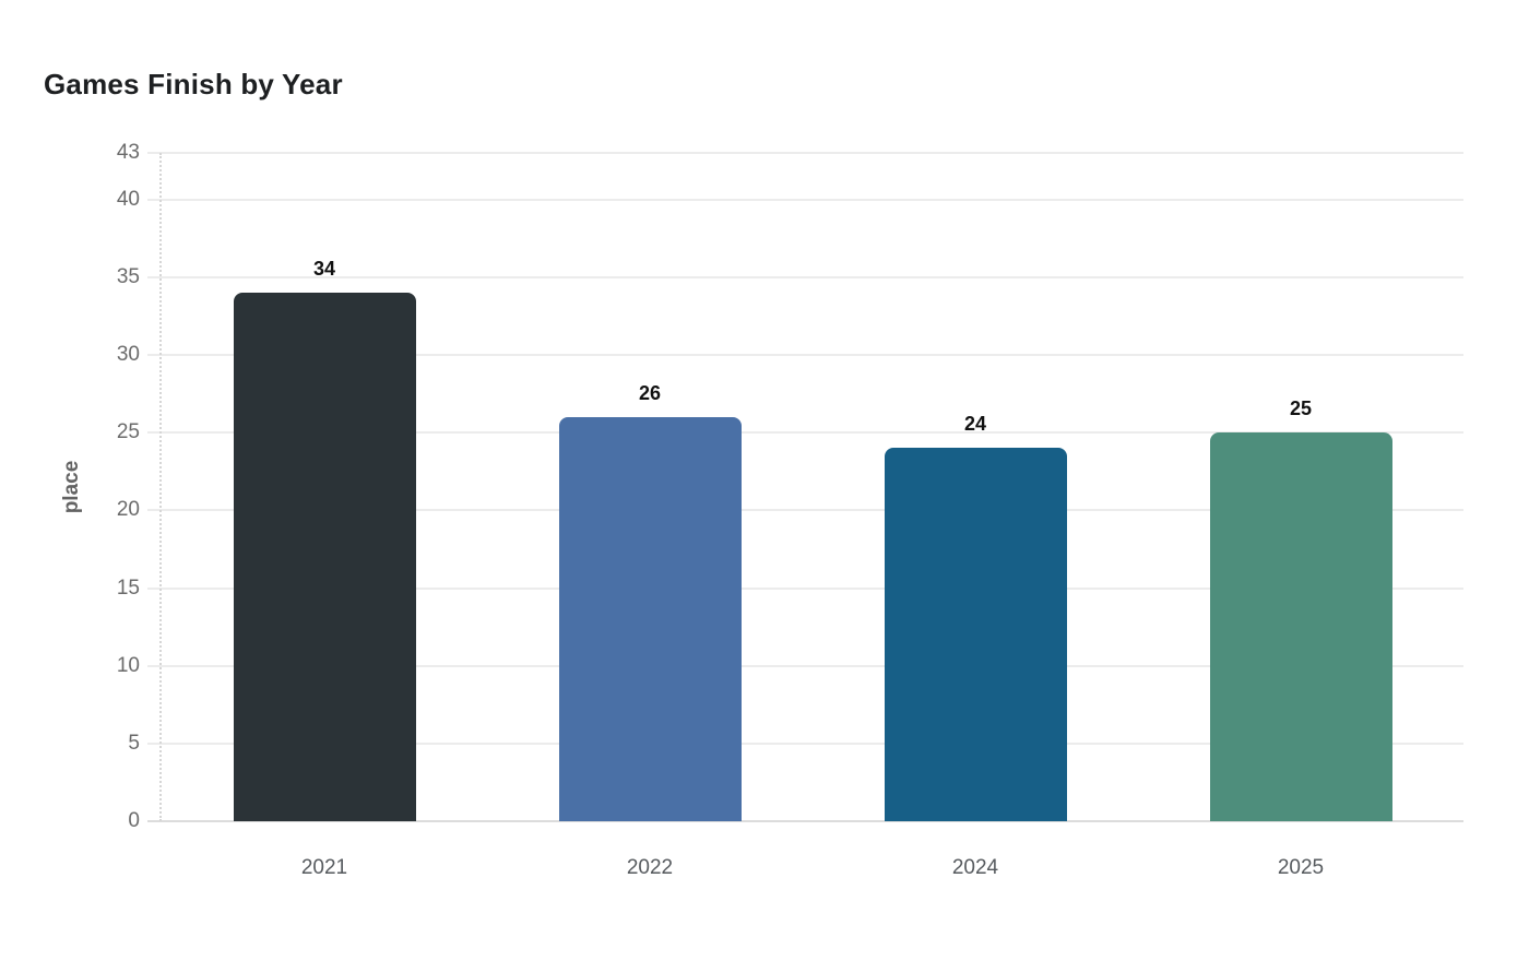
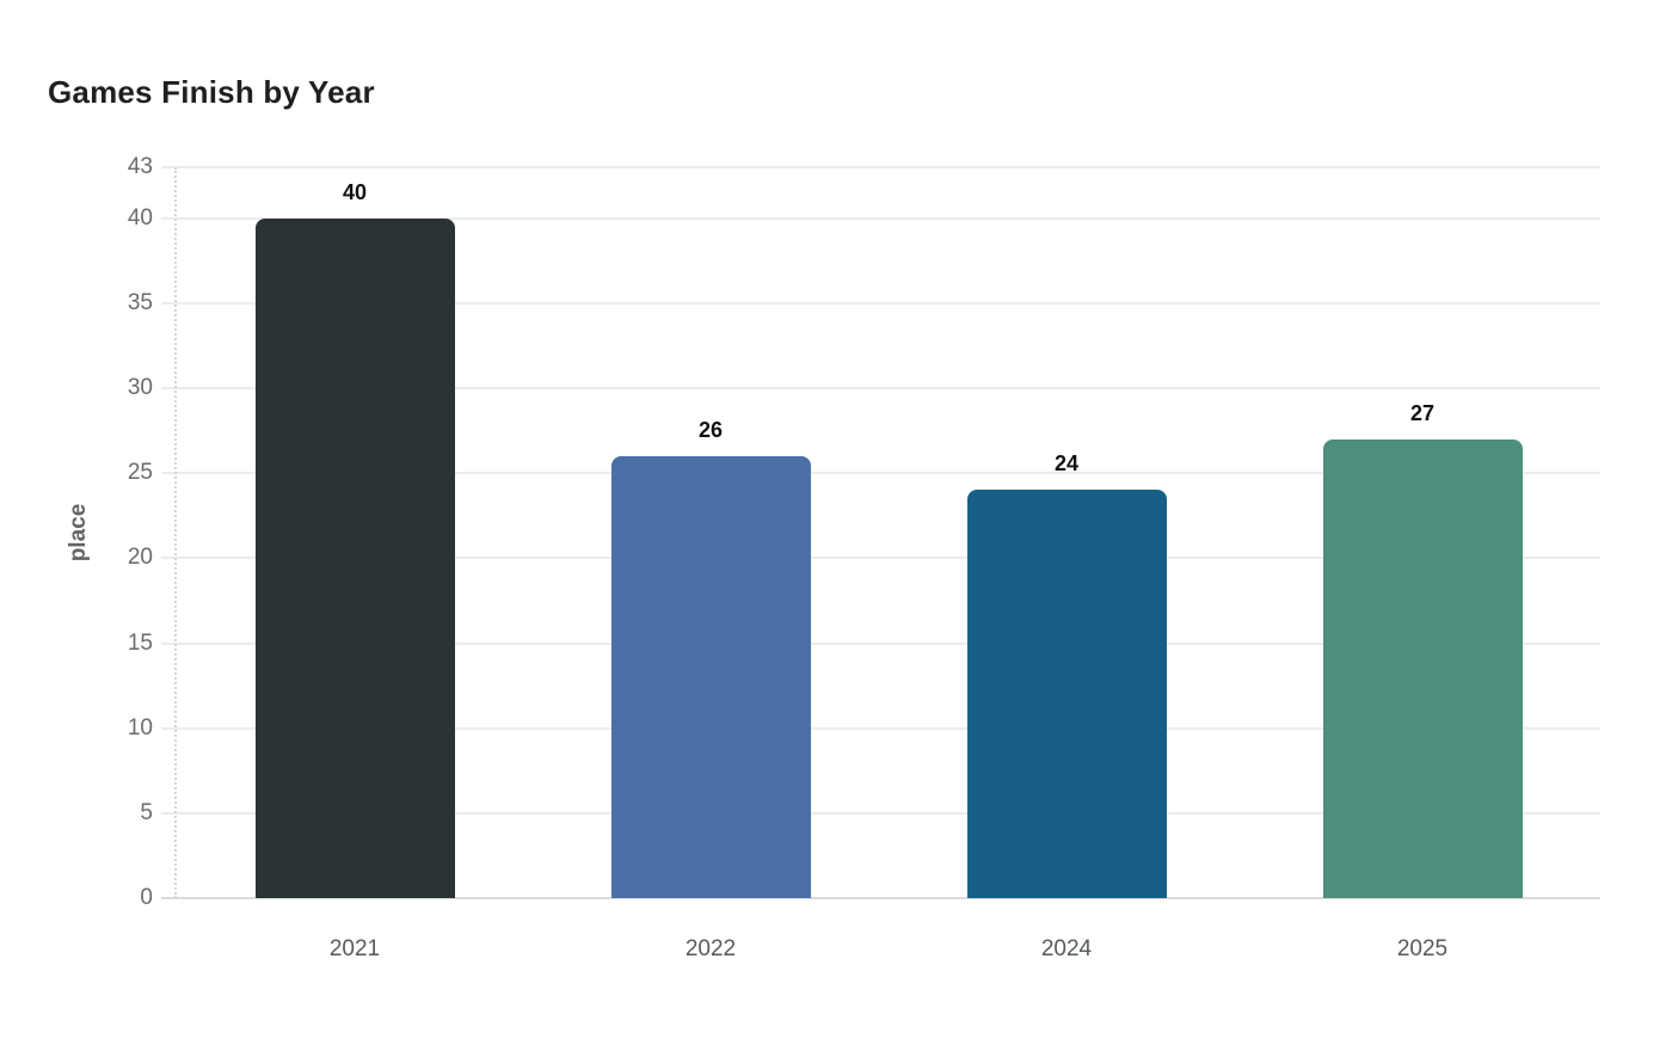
2021: 34 -> 40
2025: 25 -> 27
